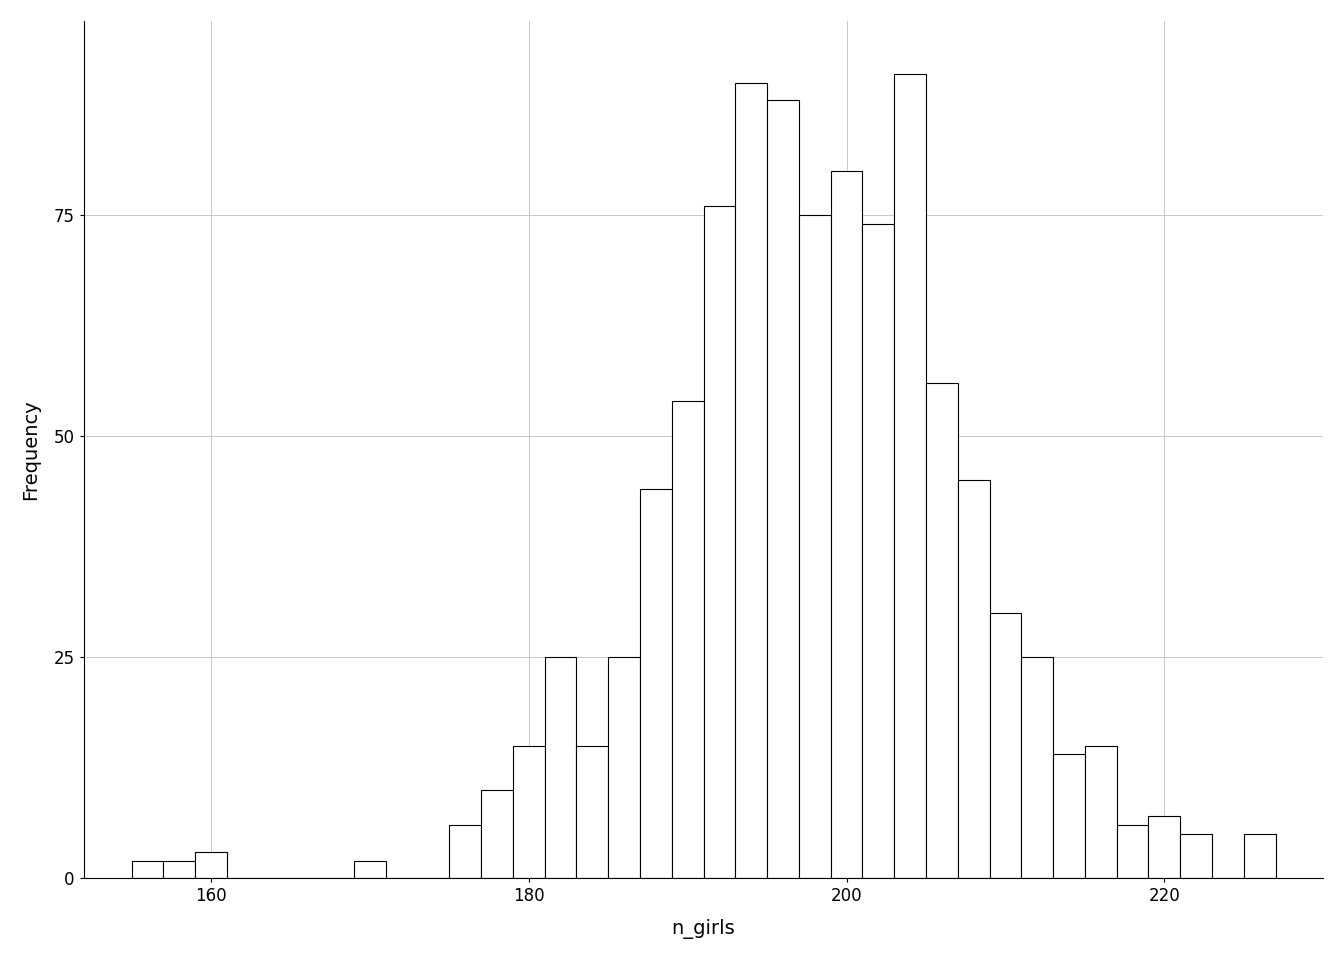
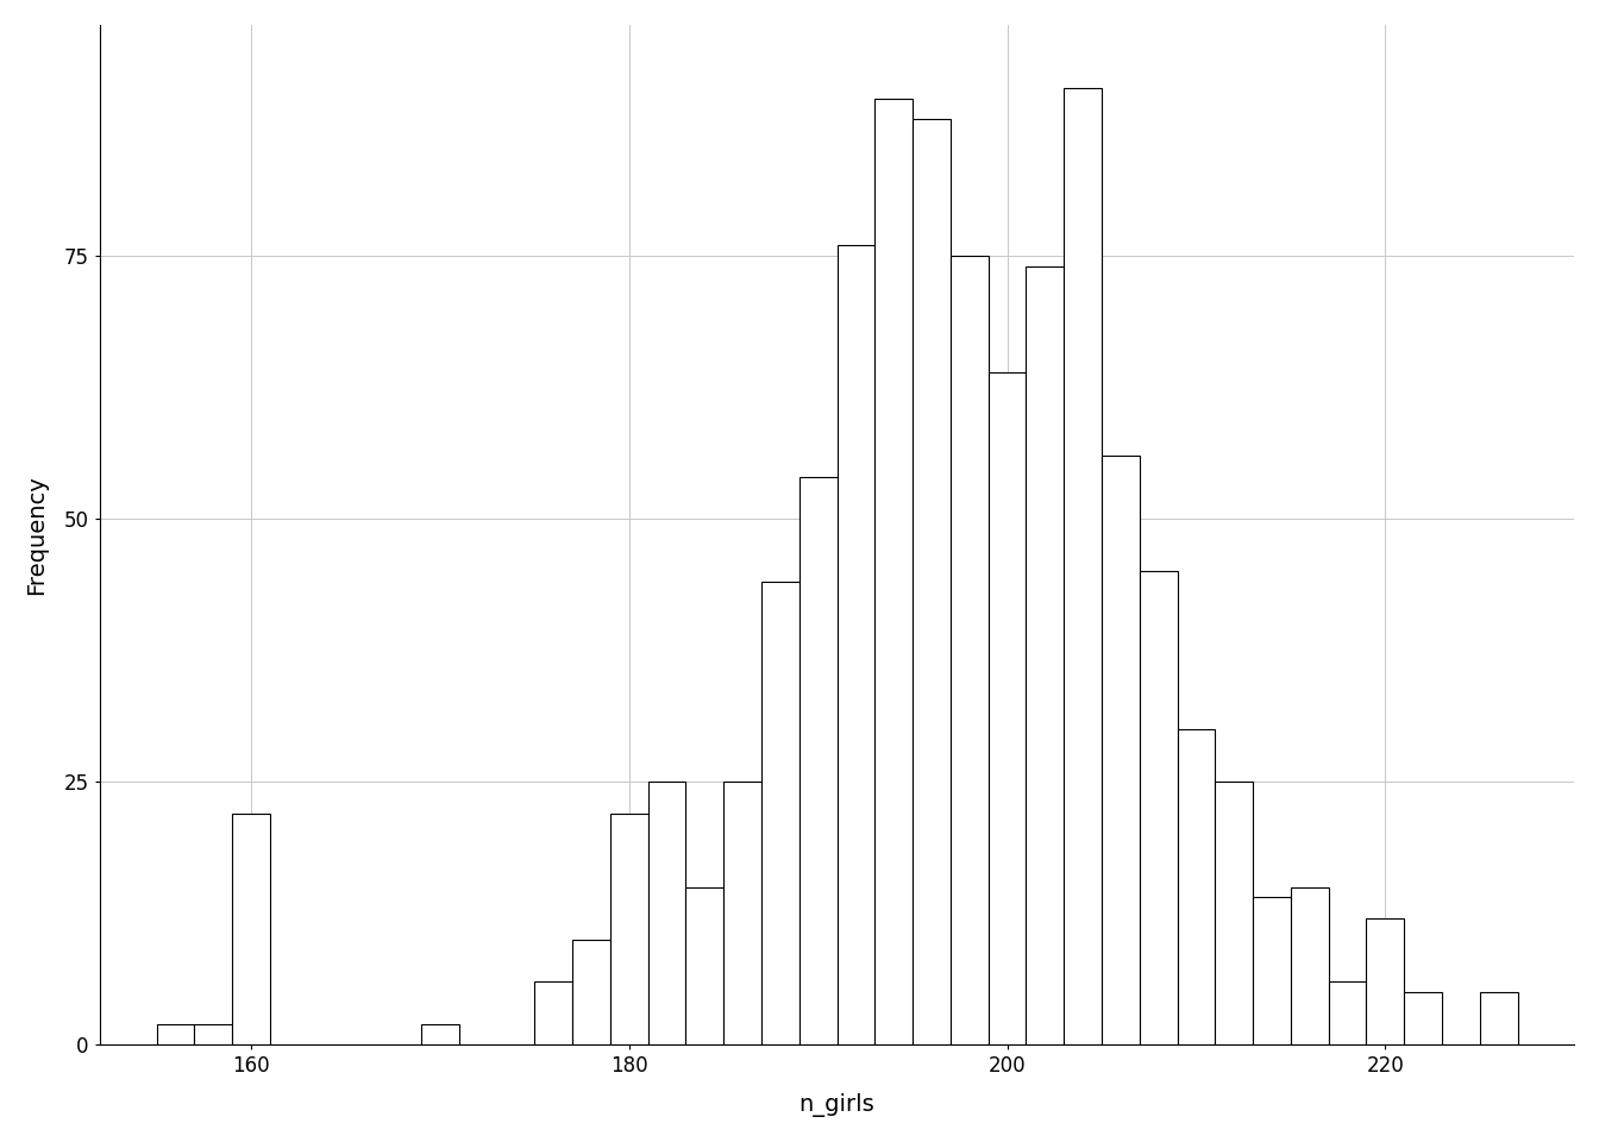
160: 3 -> 22
180: 15 -> 22
200: 80 -> 64
220: 7 -> 12
